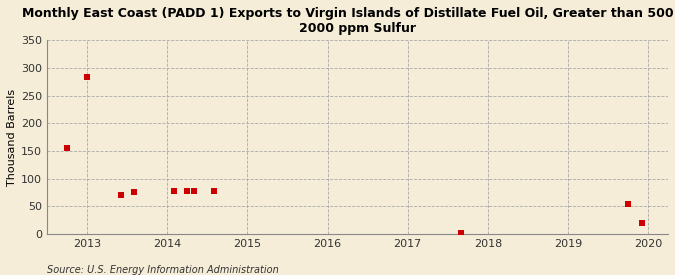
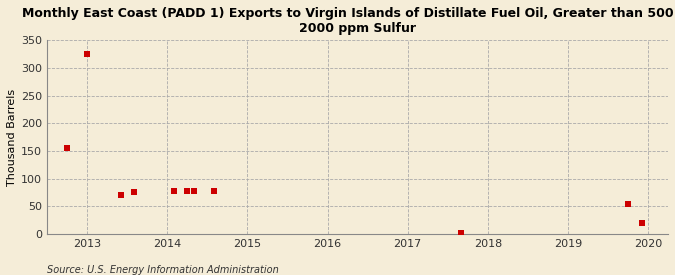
2013: 284 -> 325
